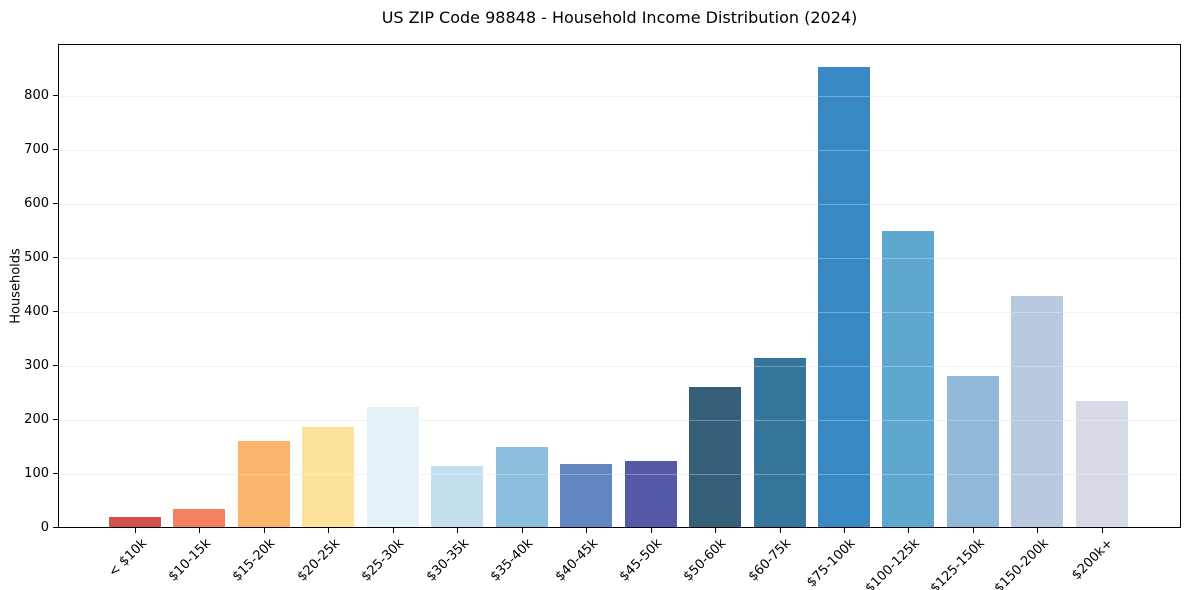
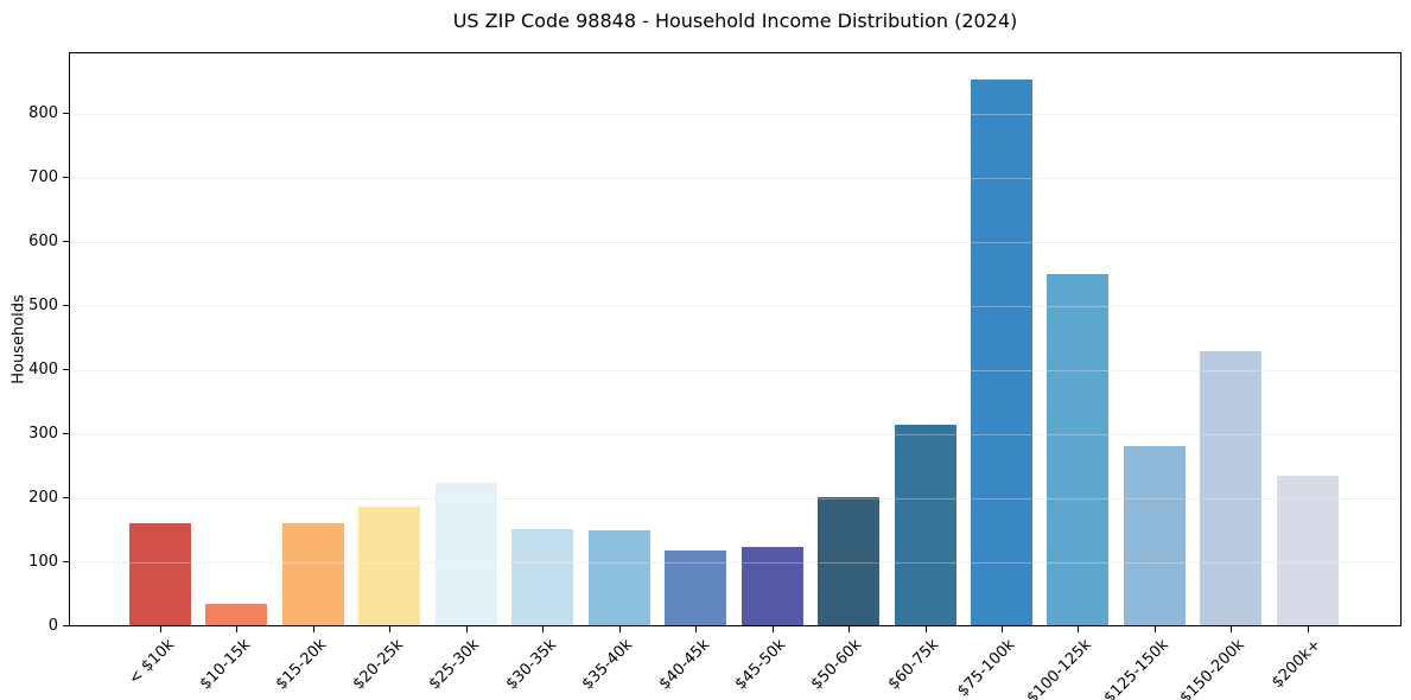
< $10k: 20 -> 160
$30-35k: 110 -> 150
$50-60k: 260 -> 200
